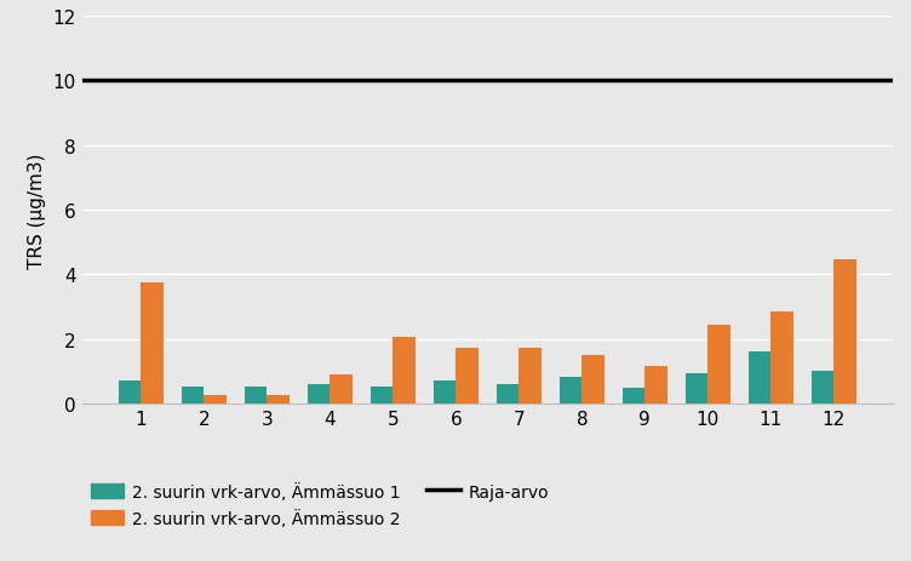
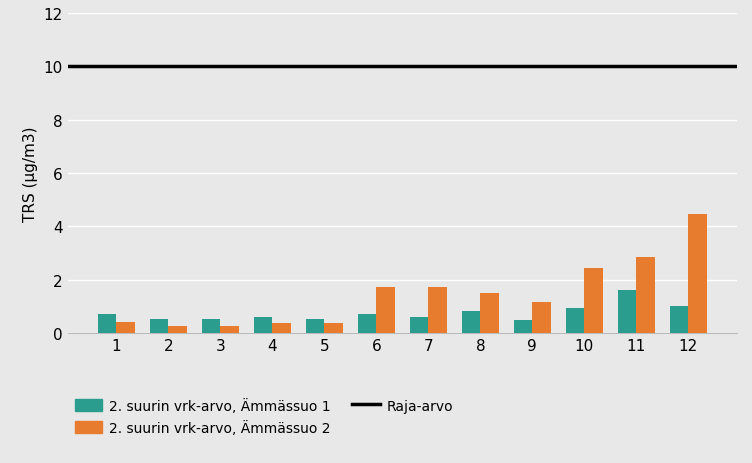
2. suurin vrk-arvo, Ämmässuo 2/1: 3.75 -> 0.42
2. suurin vrk-arvo, Ämmässuo 2/4: 0.90 -> 0.38
2. suurin vrk-arvo, Ämmässuo 2/5: 2.05 -> 0.38
